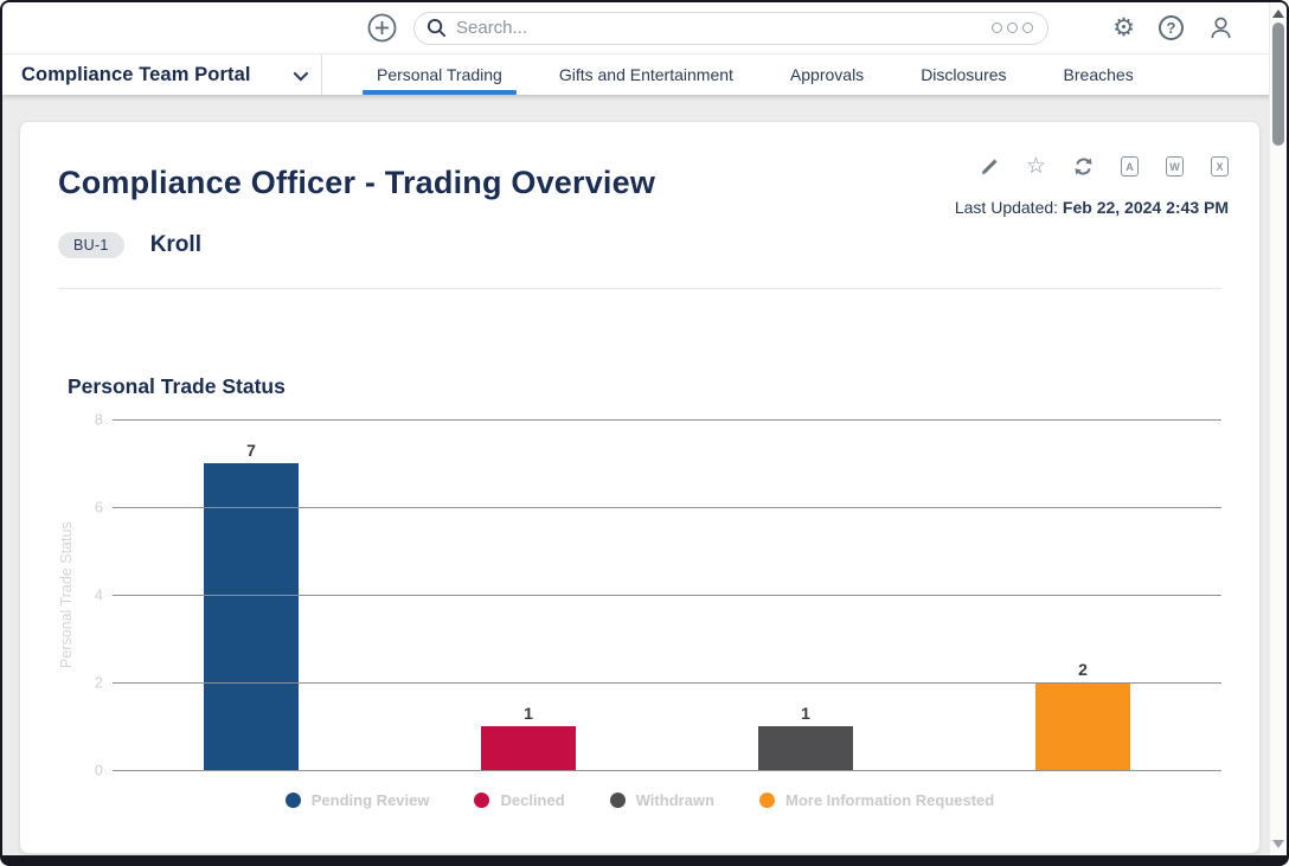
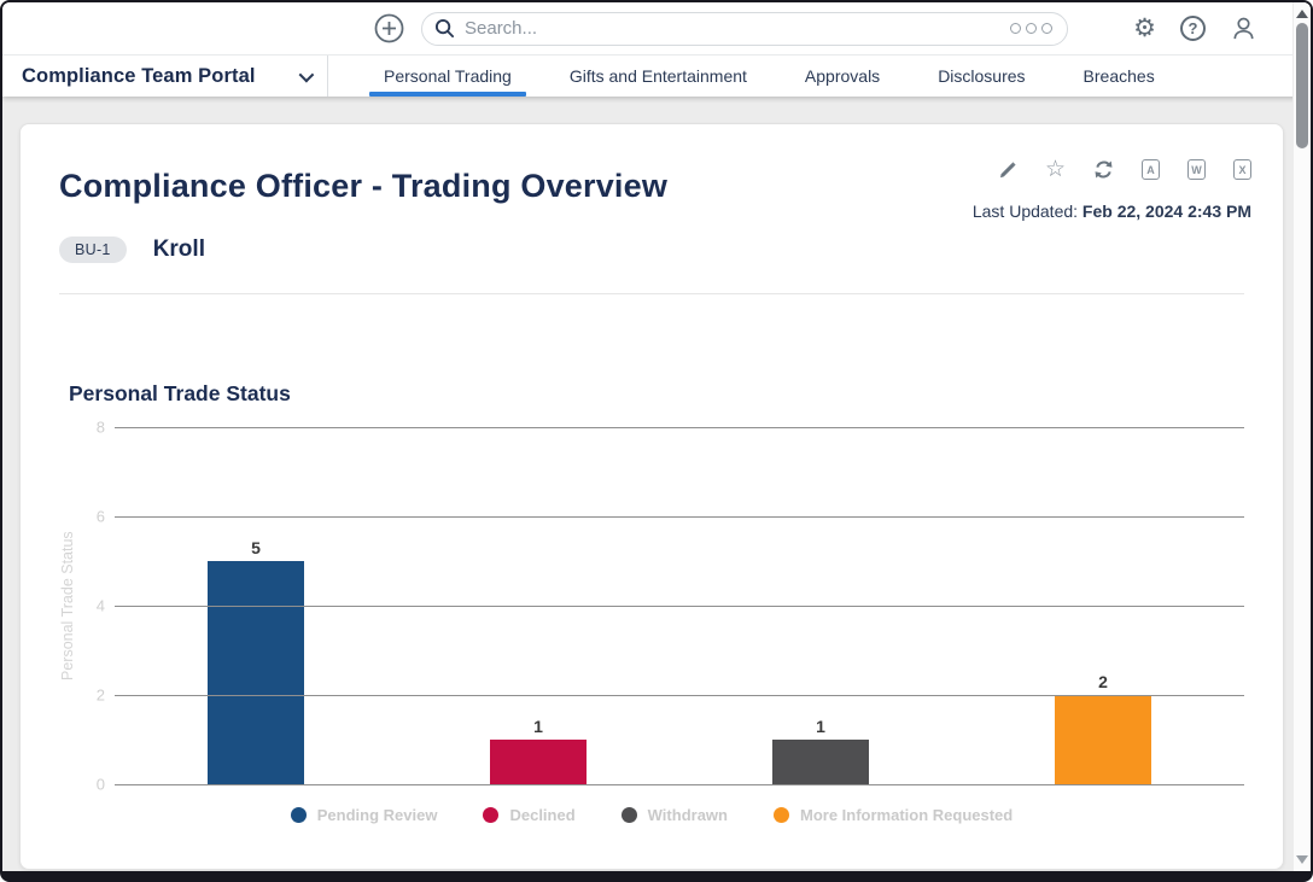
Pending Review: 7 -> 5
